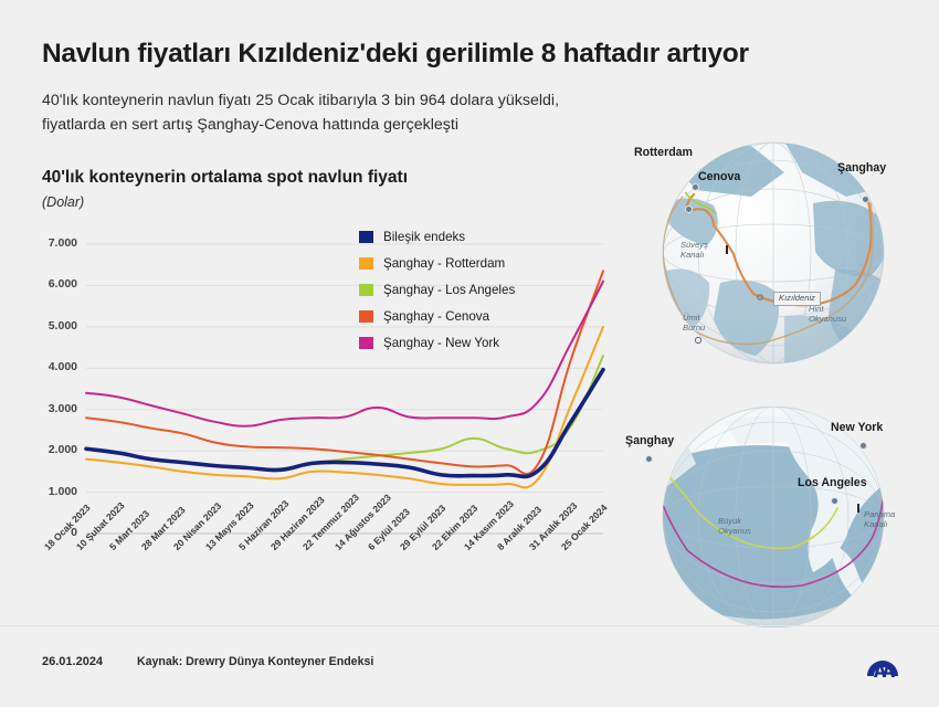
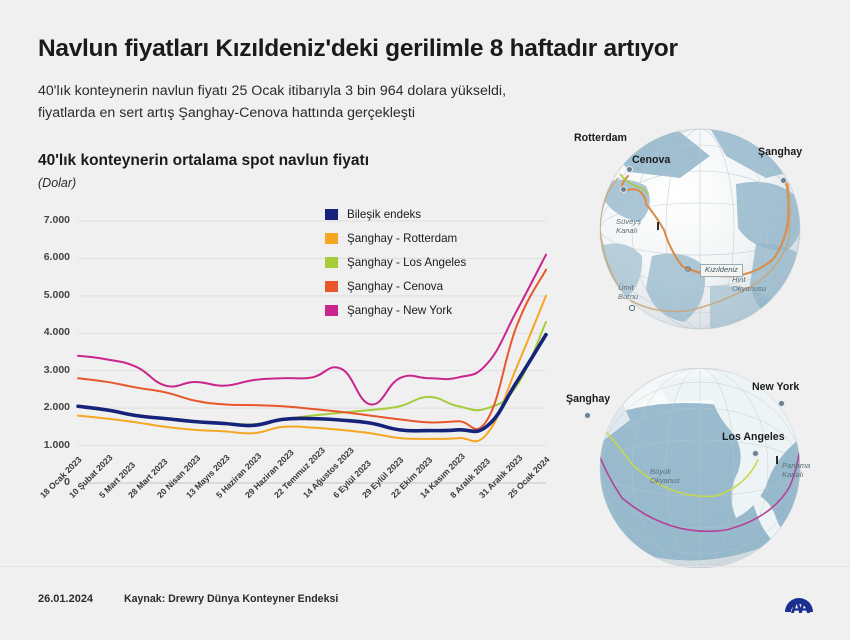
Şanghay - New York/28 Mart 2023: 2900 -> 2600
Şanghay - New York/6 Eylül 2023: 2800 -> 2100
Şanghay - Cenova/25 Ocak 2024: 6400 -> 5700
